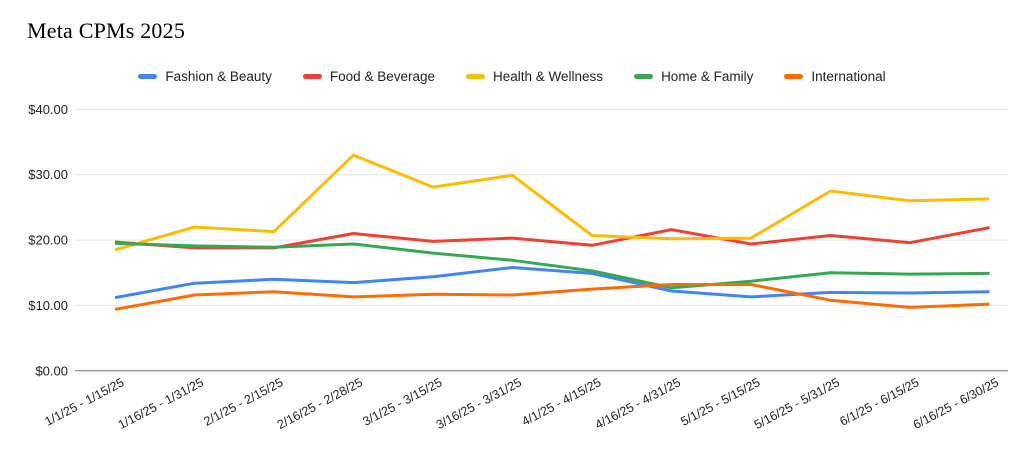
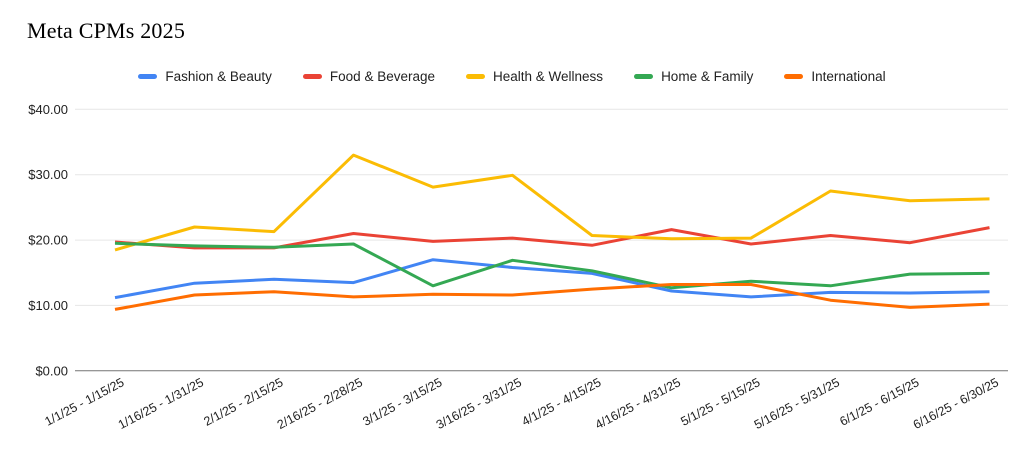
Fashion & Beauty/3/1/25 - 3/15/25: $14 -> $17
Home & Family/3/1/25 - 3/15/25: $18 -> $13
Home & Family/5/16/25 - 5/31/25: $15 -> $13
